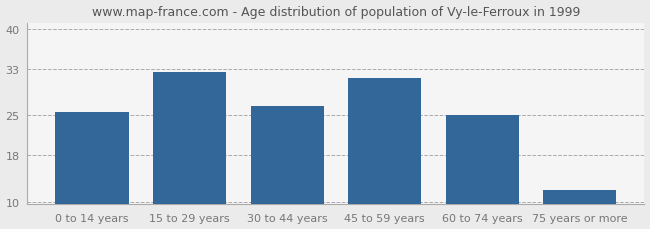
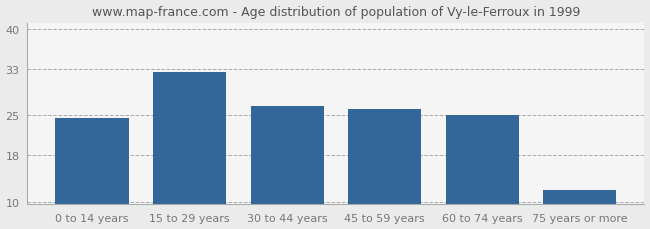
0 to 14 years: 25.6 -> 24.5
45 to 59 years: 31.4 -> 26.0
